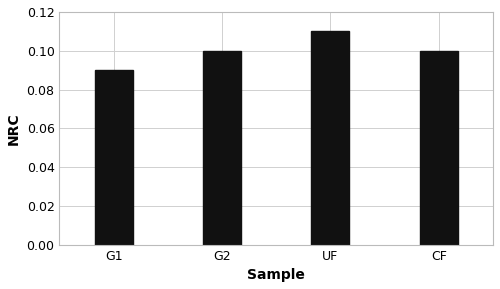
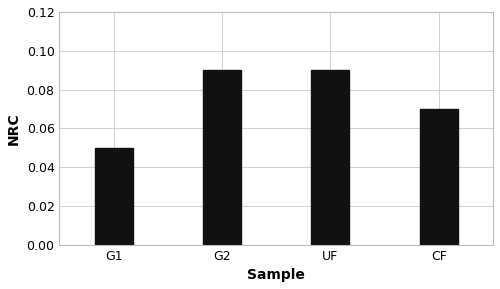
G1: 0.09 -> 0.05
G2: 0.10 -> 0.09
UF: 0.11 -> 0.09
CF: 0.10 -> 0.07
